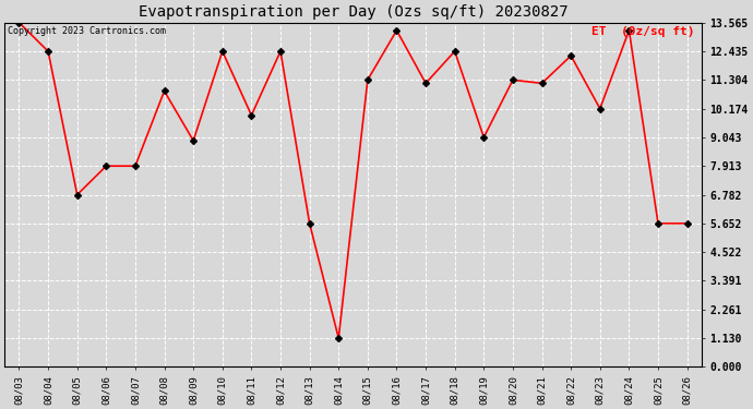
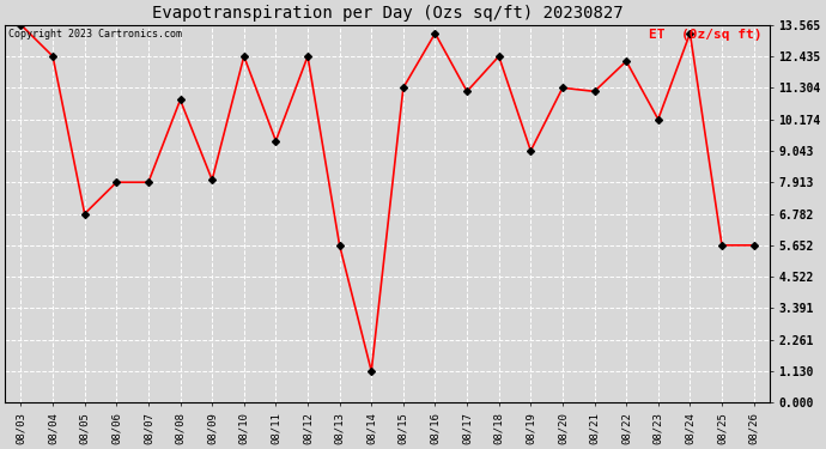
08/09: 8.91 -> 8.00
08/11: 9.91 -> 9.40
